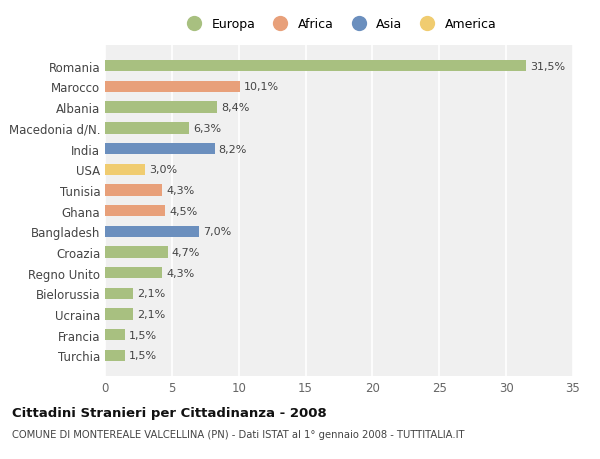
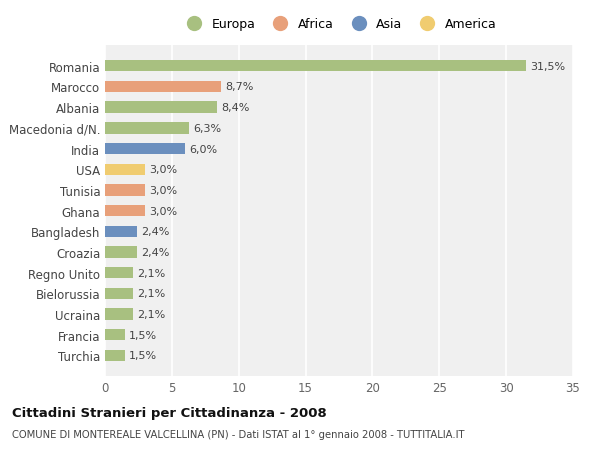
Marocco: 10,1% -> 8,7%
India: 8,2% -> 6,0%
Tunisia: 4,3% -> 3,0%
Ghana: 4,5% -> 3,0%
Bangladesh: 7,0% -> 2,4%
Croazia: 4,7% -> 2,4%
Regno Unito: 4,3% -> 2,1%
